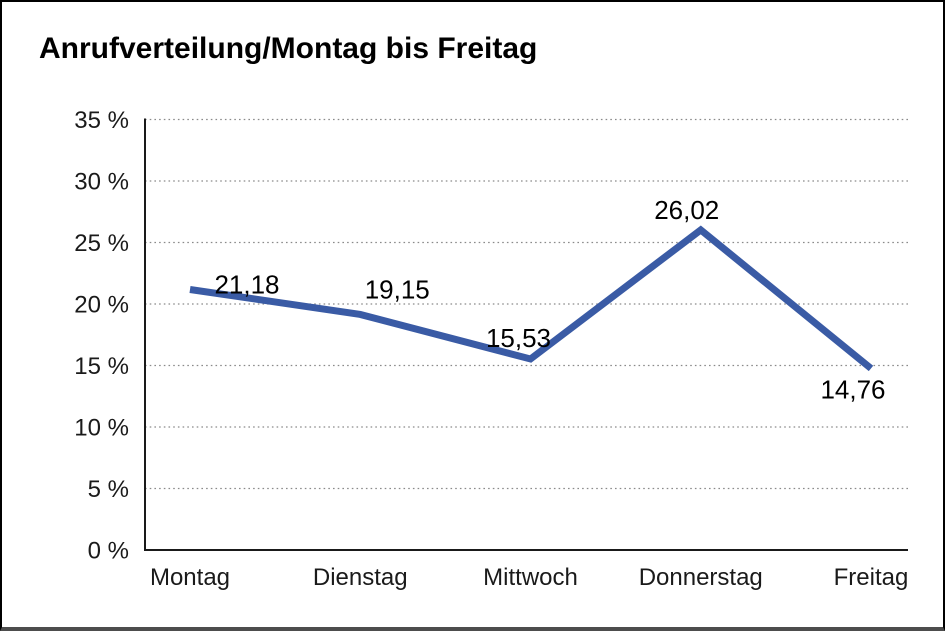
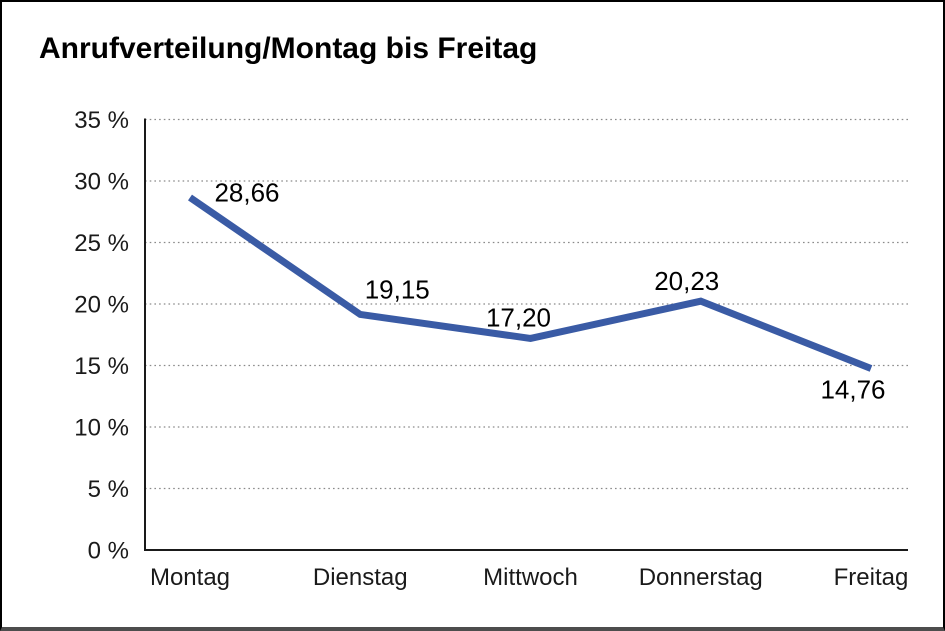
Montag: 21,18 -> 28,66
Mittwoch: 15,53 -> 17,20
Donnerstag: 26,02 -> 20,23
